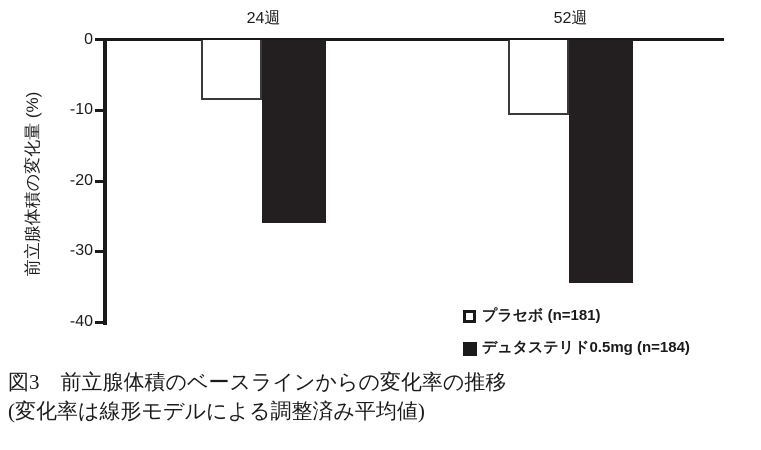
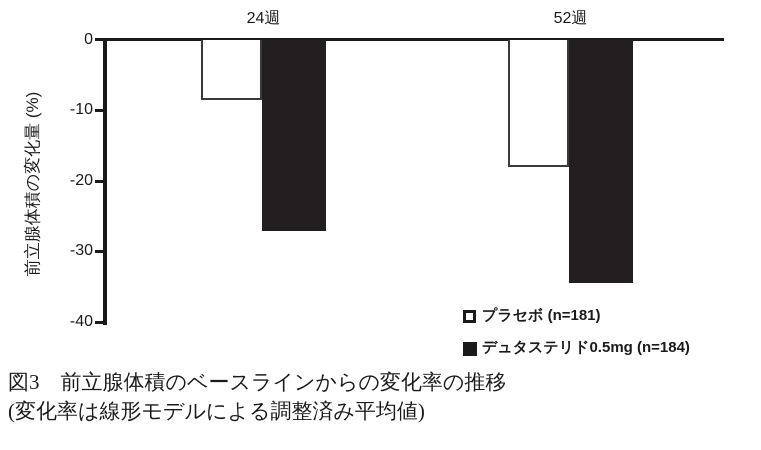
デュタステリド0.5mg (n=184)/24週: -26 -> -27
プラセボ (n=181)/52週: -11 -> -18
